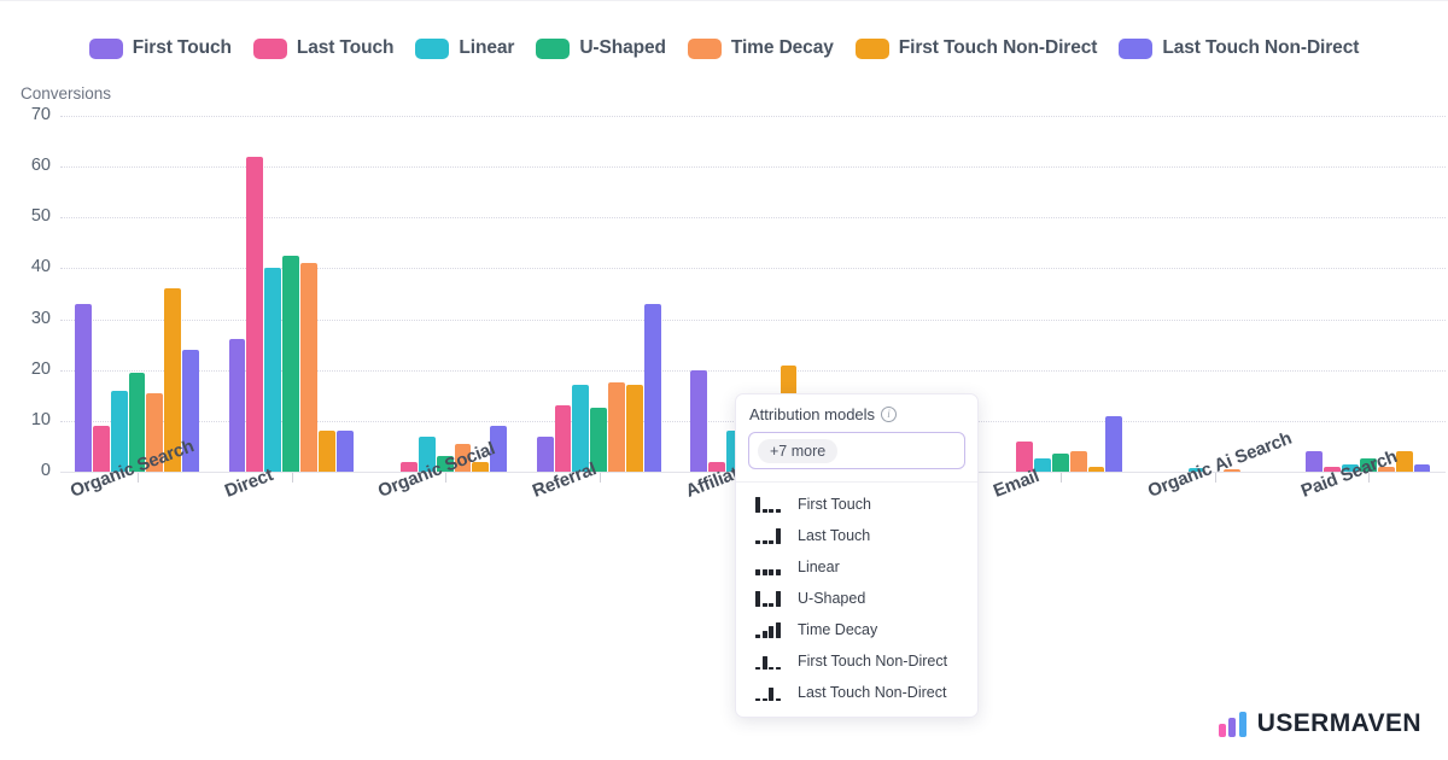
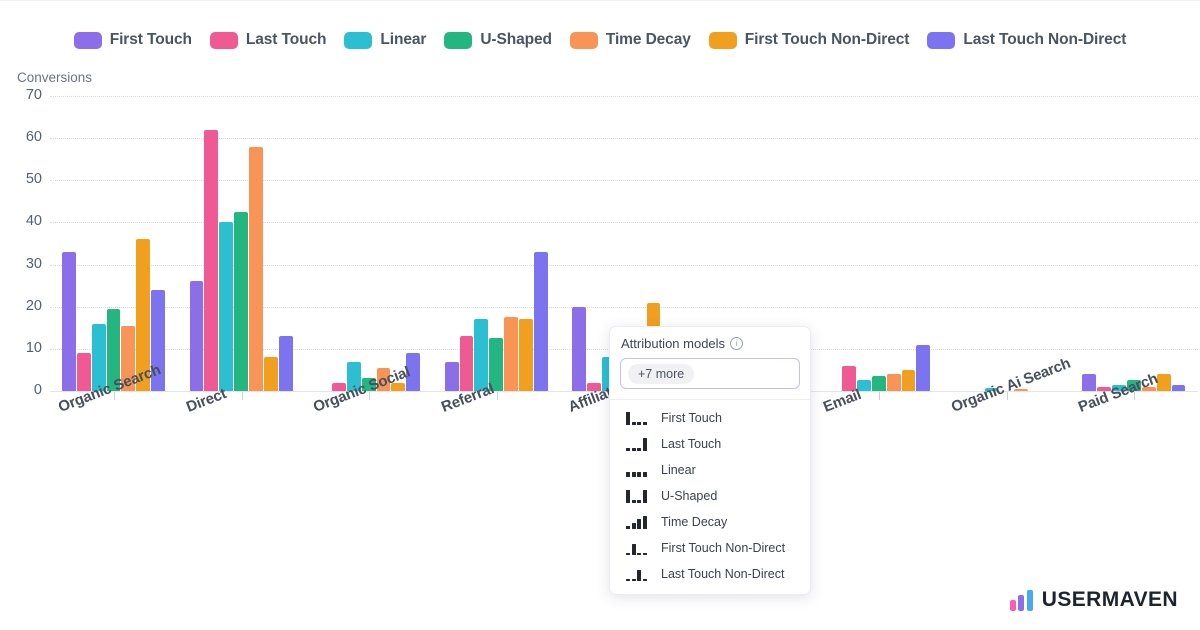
Time Decay/Direct: 41 -> 58
Last Touch Non-Direct/Direct: 8 -> 13
First Touch Non-Direct/Email: 1 -> 5
